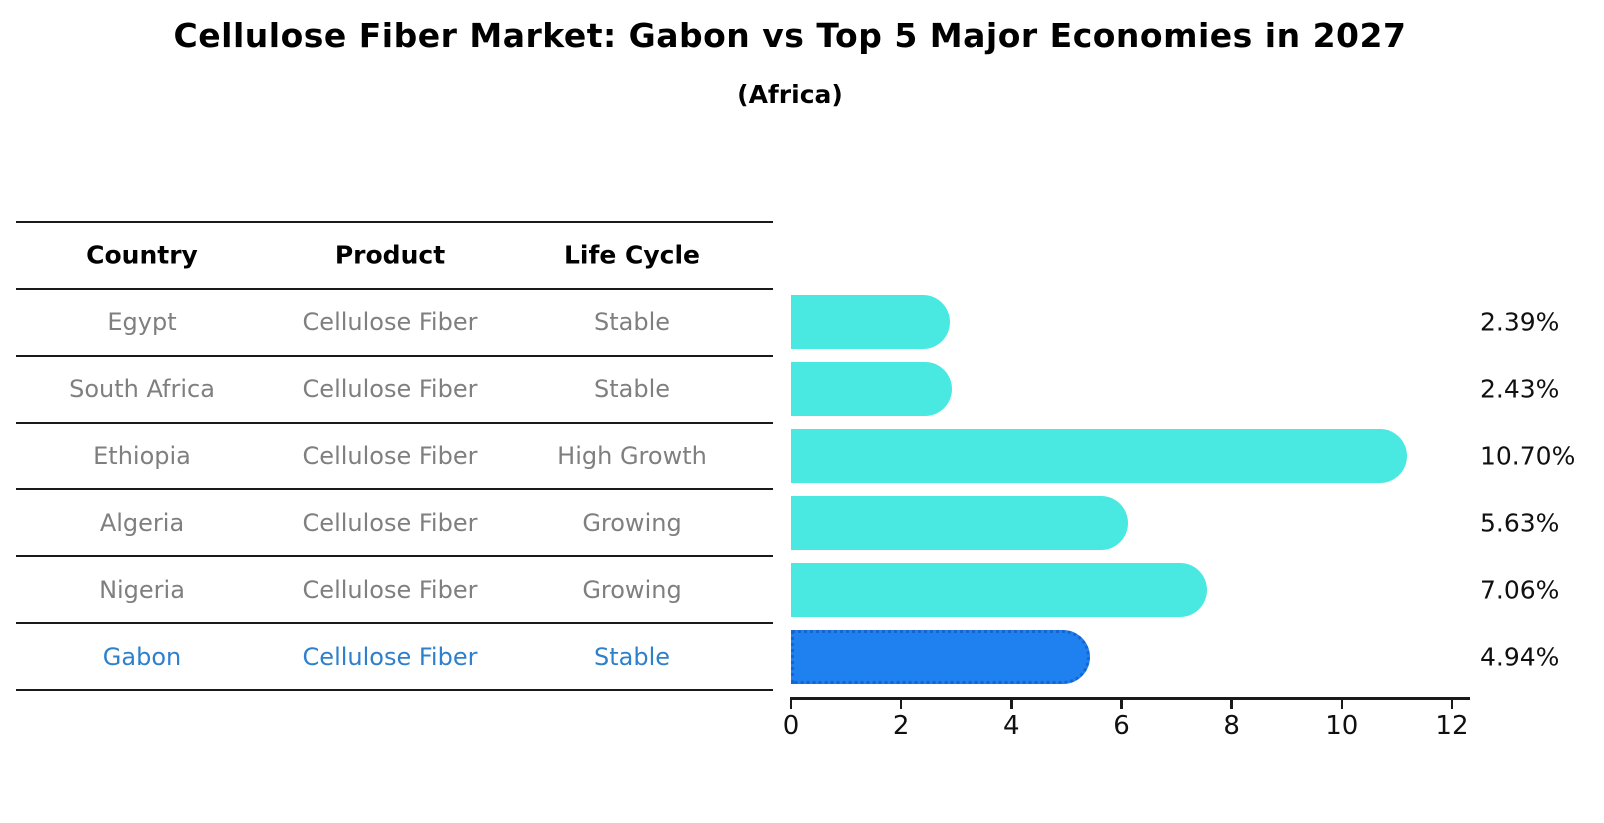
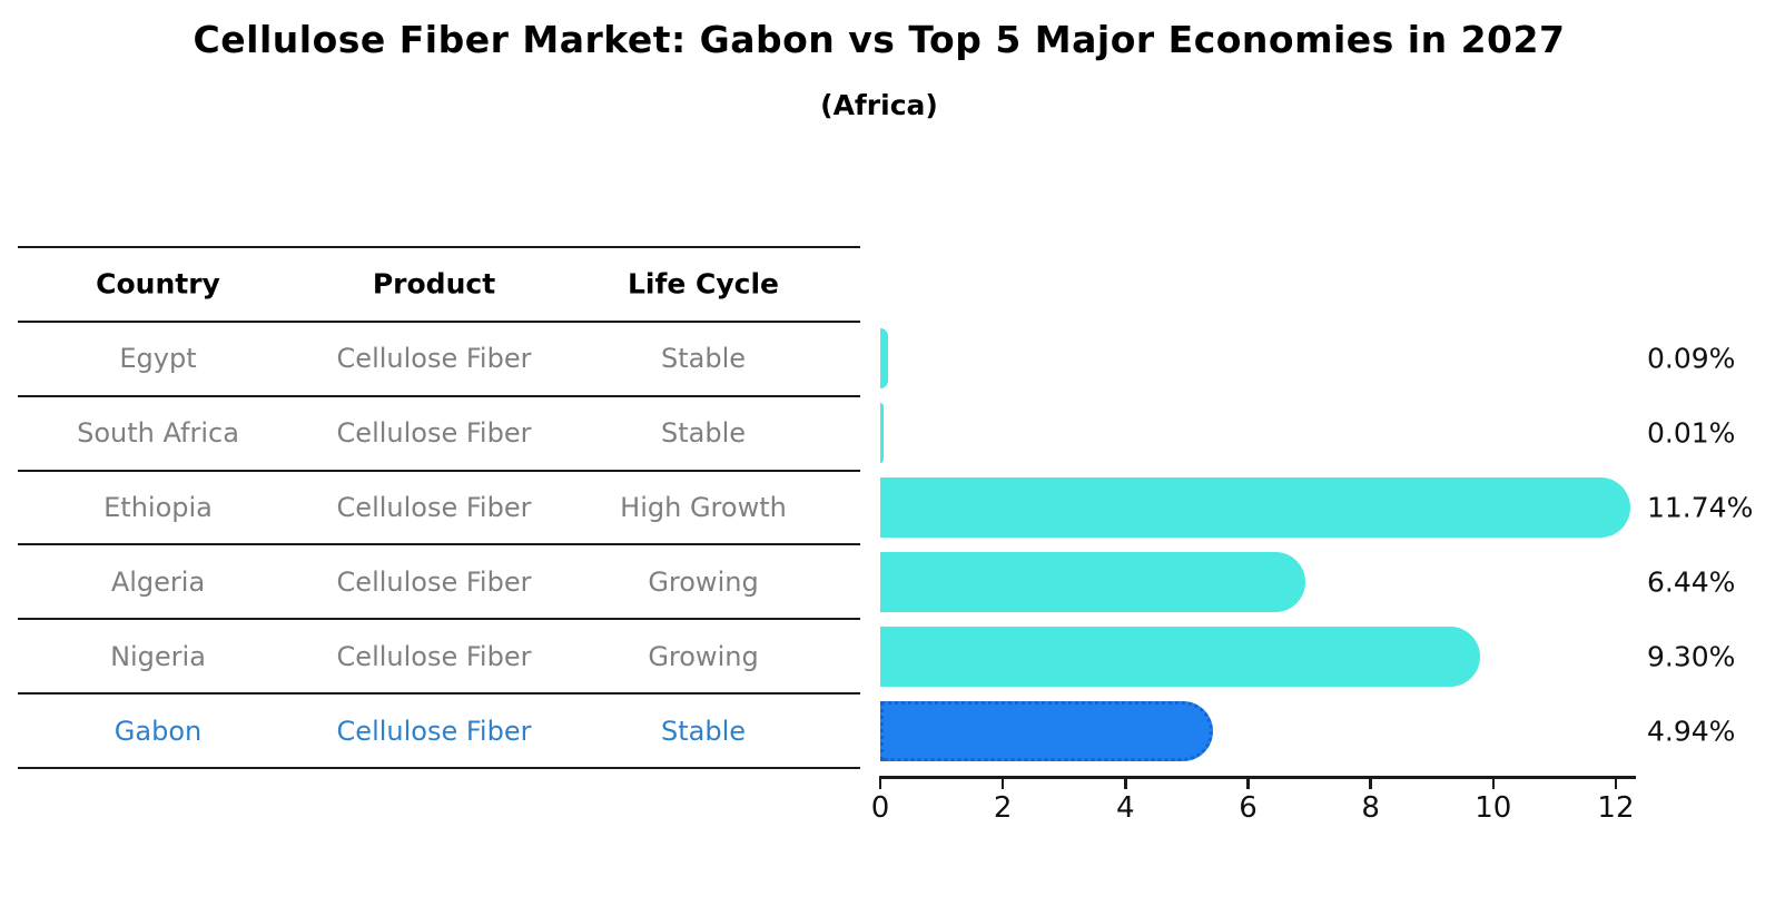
Egypt: 2.39% -> 0.09%
South Africa: 2.43% -> 0.01%
Ethiopia: 10.70% -> 11.74%
Algeria: 5.63% -> 6.44%
Nigeria: 7.06% -> 9.30%
